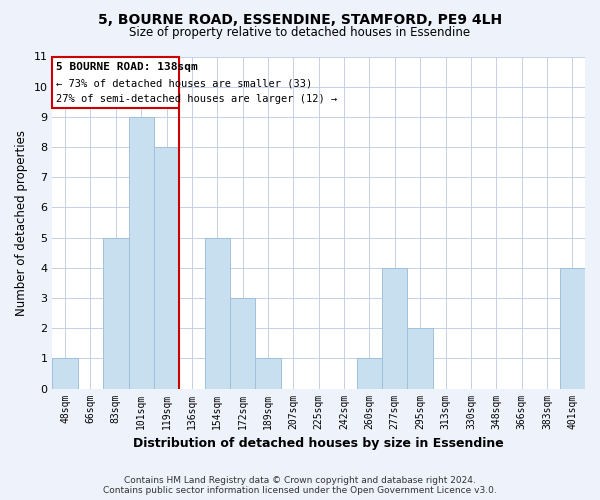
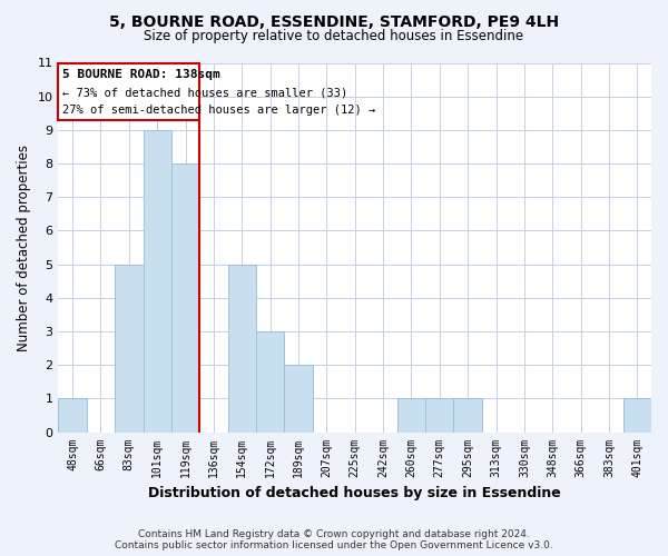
189sqm: 1 -> 2
277sqm: 4 -> 1
295sqm: 2 -> 1
401sqm: 4 -> 1
